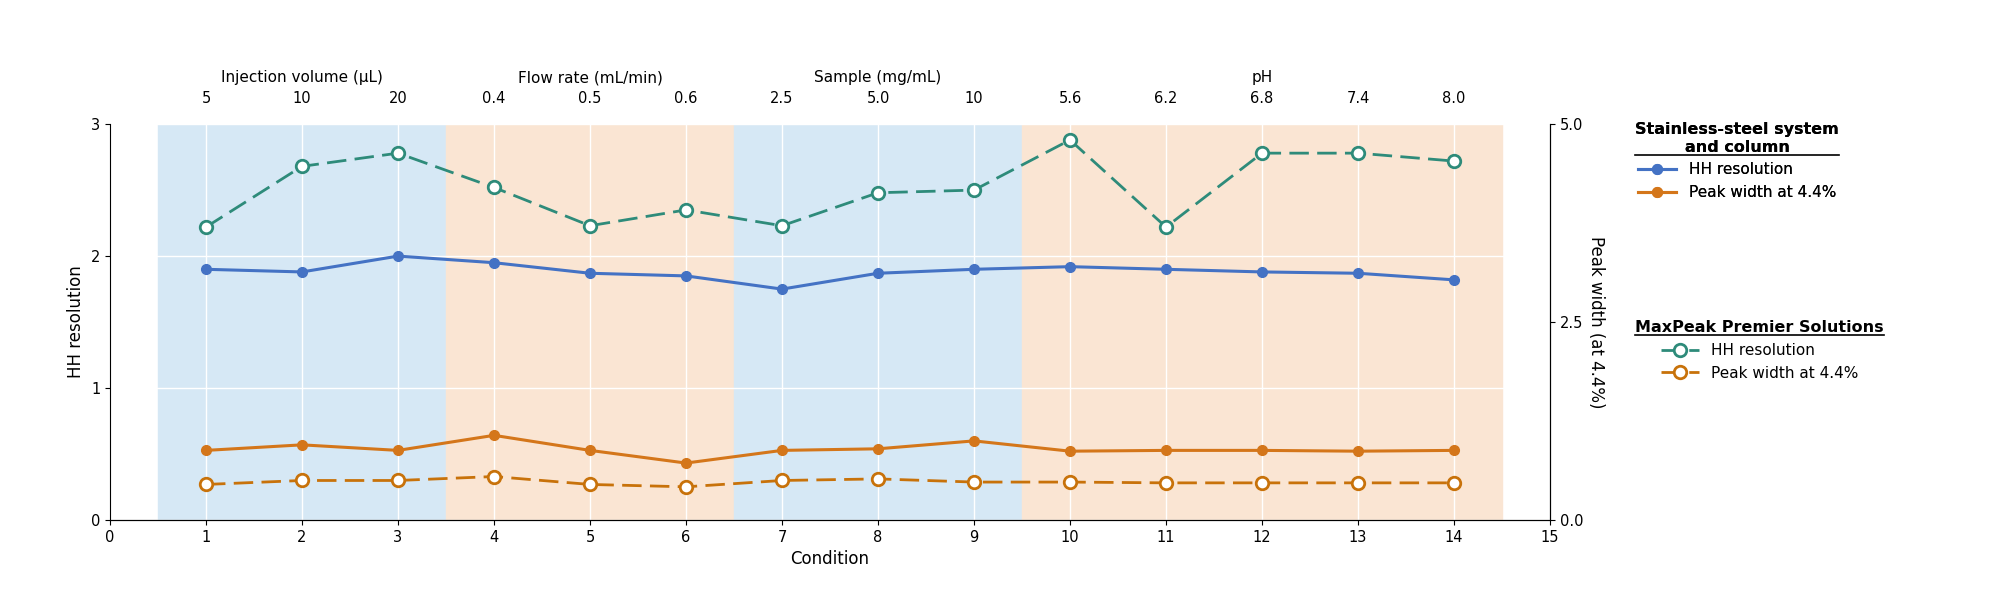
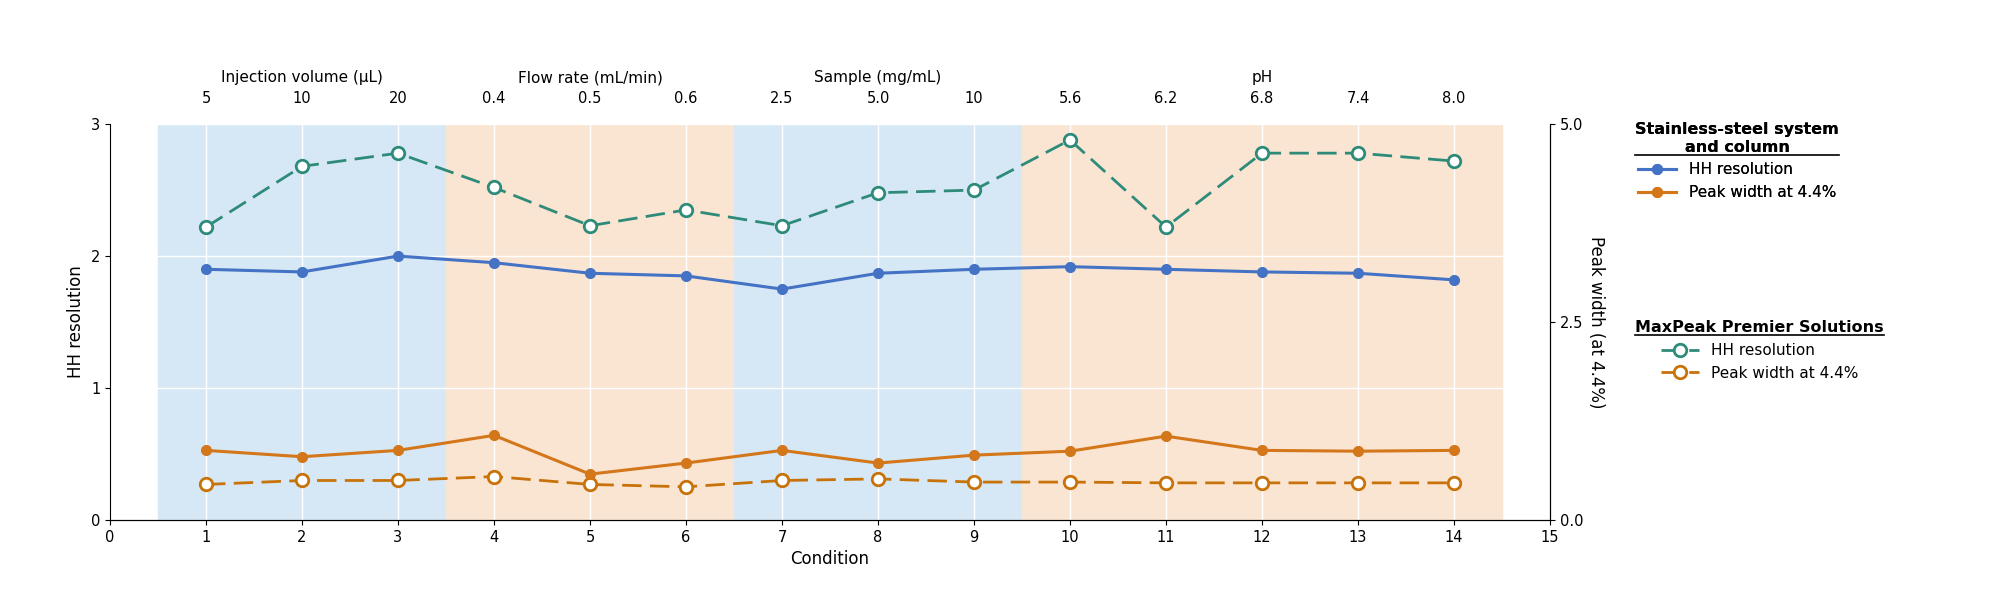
Peak width at 4.4%/2: 0.95 -> 0.80
Peak width at 4.4%/5: 0.88 -> 0.58
Peak width at 4.4%/8: 0.90 -> 0.72
Peak width at 4.4%/9: 1.00 -> 0.82
Peak width at 4.4%/11: 0.88 -> 1.06
